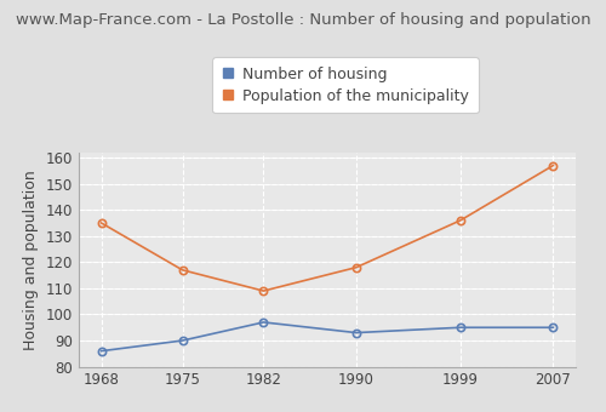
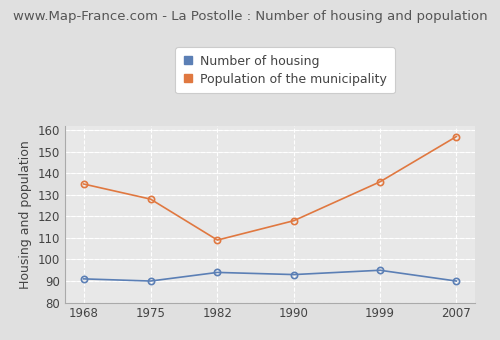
Number of housing/1968: 86 -> 91
Population of the municipality/1975: 117 -> 128
Number of housing/1982: 97 -> 94
Number of housing/2007: 95 -> 90
